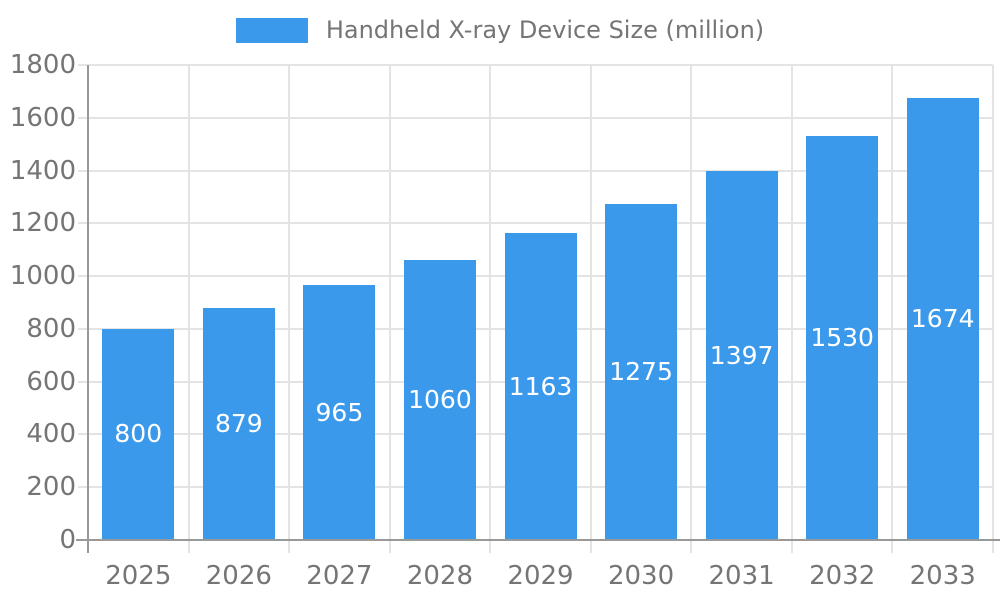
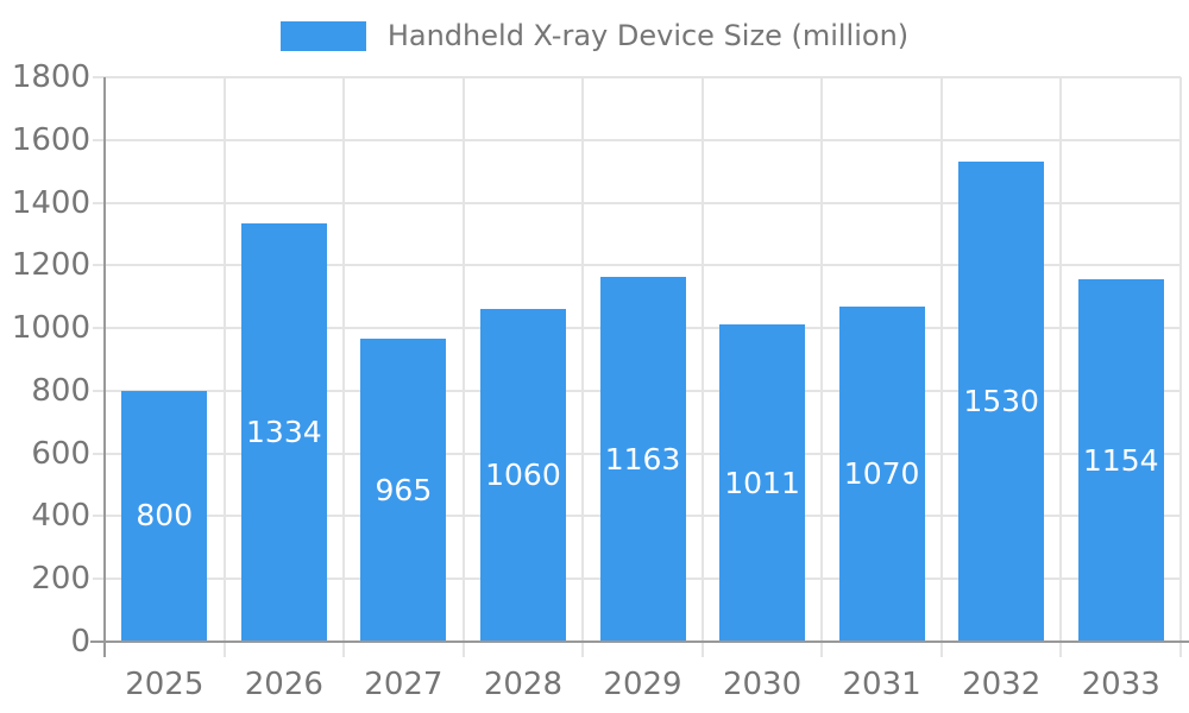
2026: 879 -> 1334
2030: 1275 -> 1011
2031: 1397 -> 1070
2033: 1674 -> 1154
